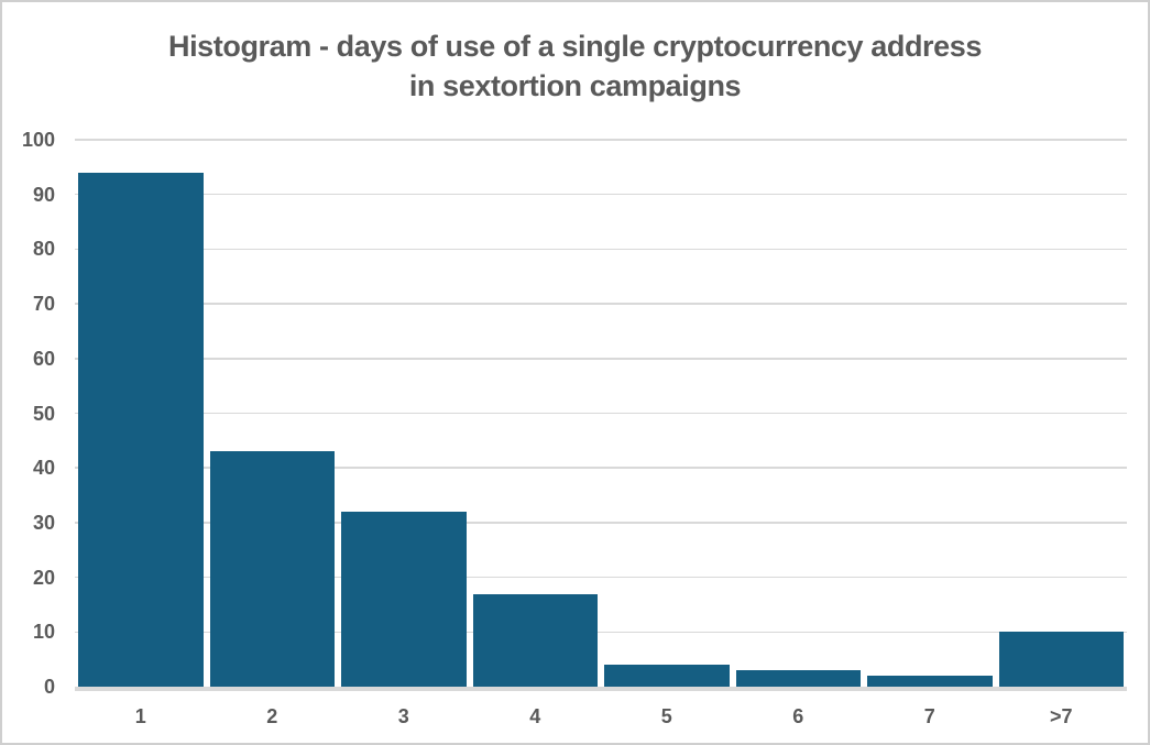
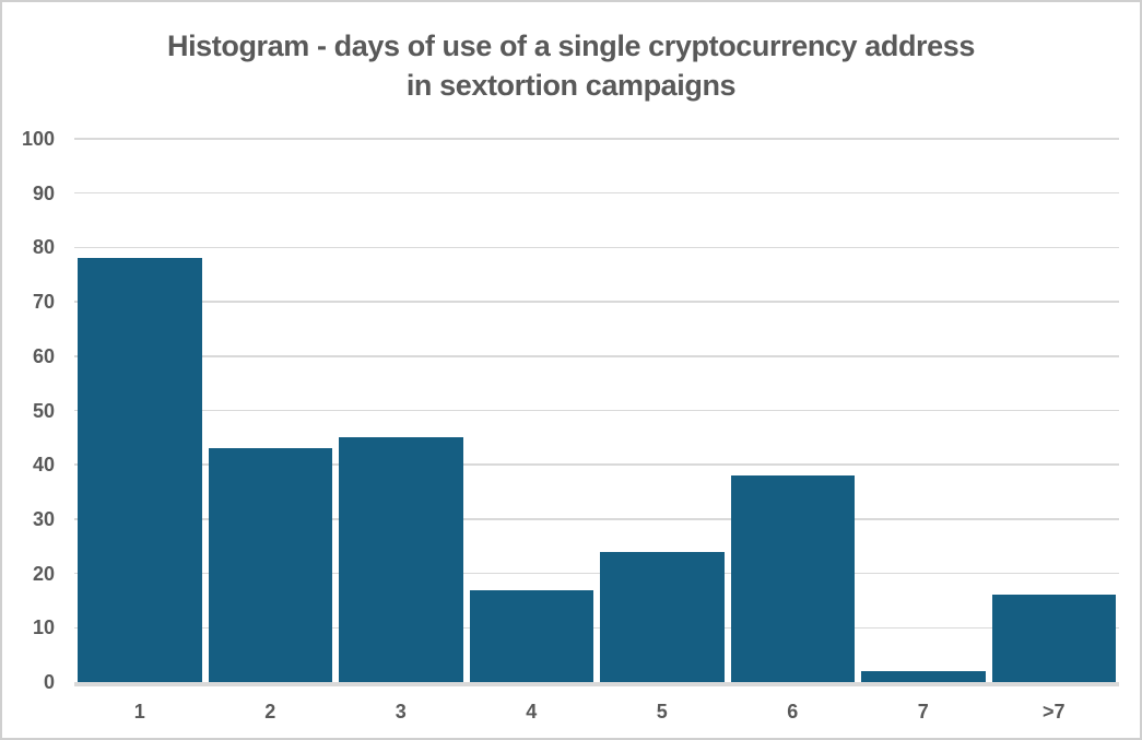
1: 94 -> 78
3: 32 -> 45
5: 4 -> 24
6: 3 -> 38
>7: 10 -> 16
